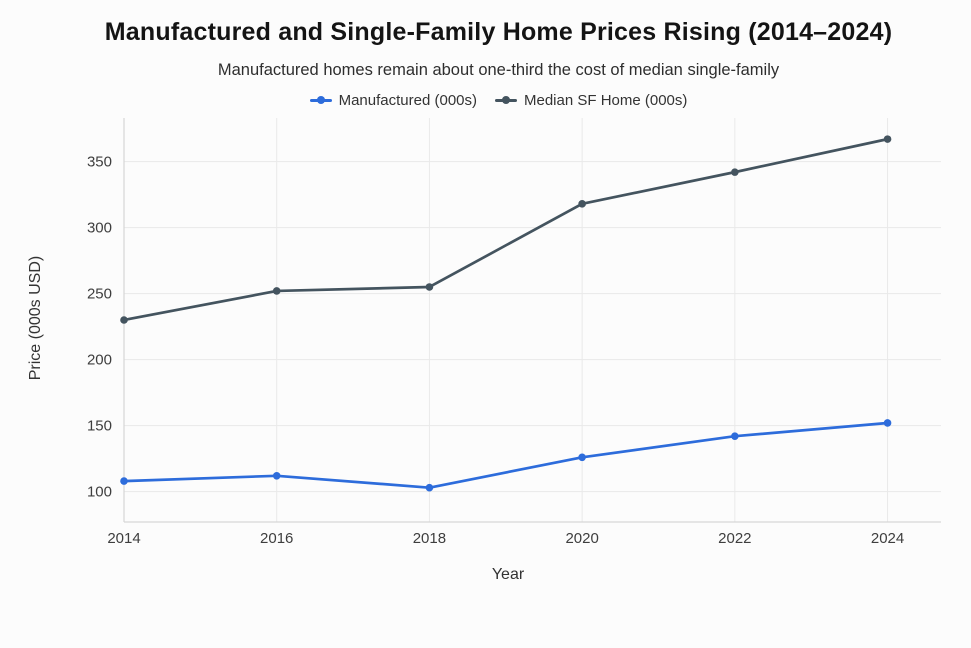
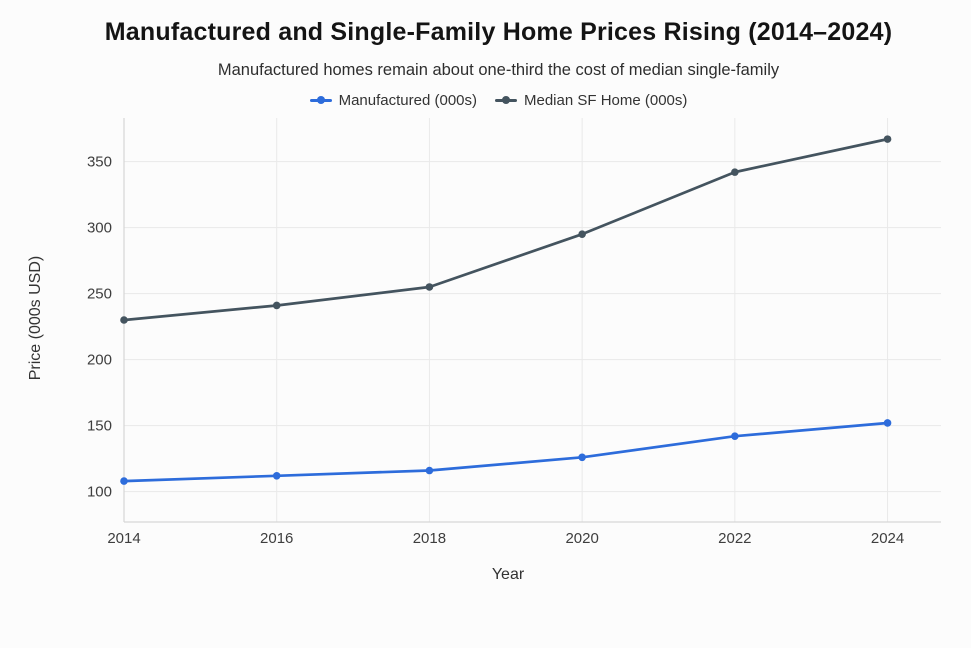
Median SF Home (000s)/2016: 252 -> 241
Manufactured (000s)/2018: 103 -> 116
Median SF Home (000s)/2020: 318 -> 295
